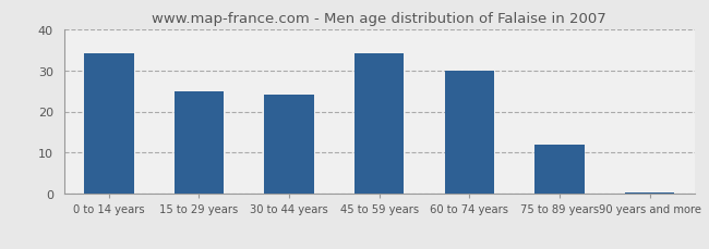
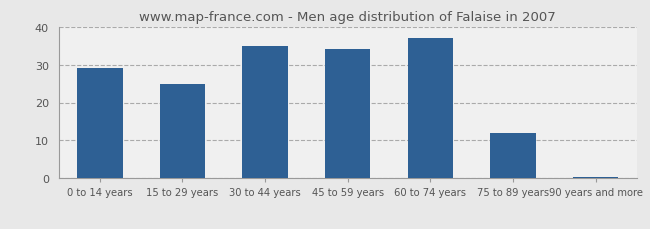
0 to 14 years: 34.0 -> 29.0
30 to 44 years: 24.0 -> 35.0
60 to 74 years: 30.0 -> 37.0
